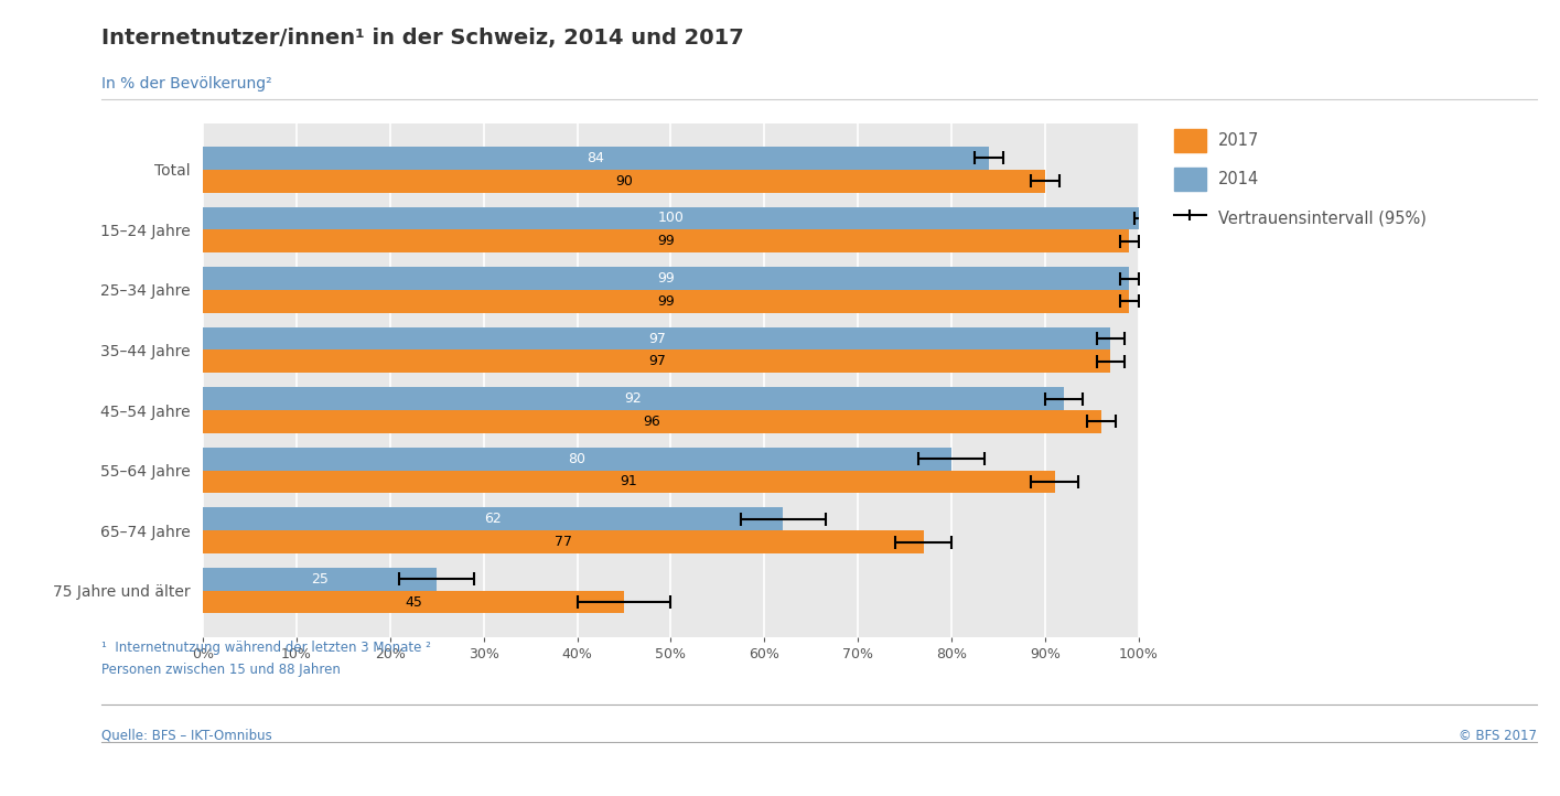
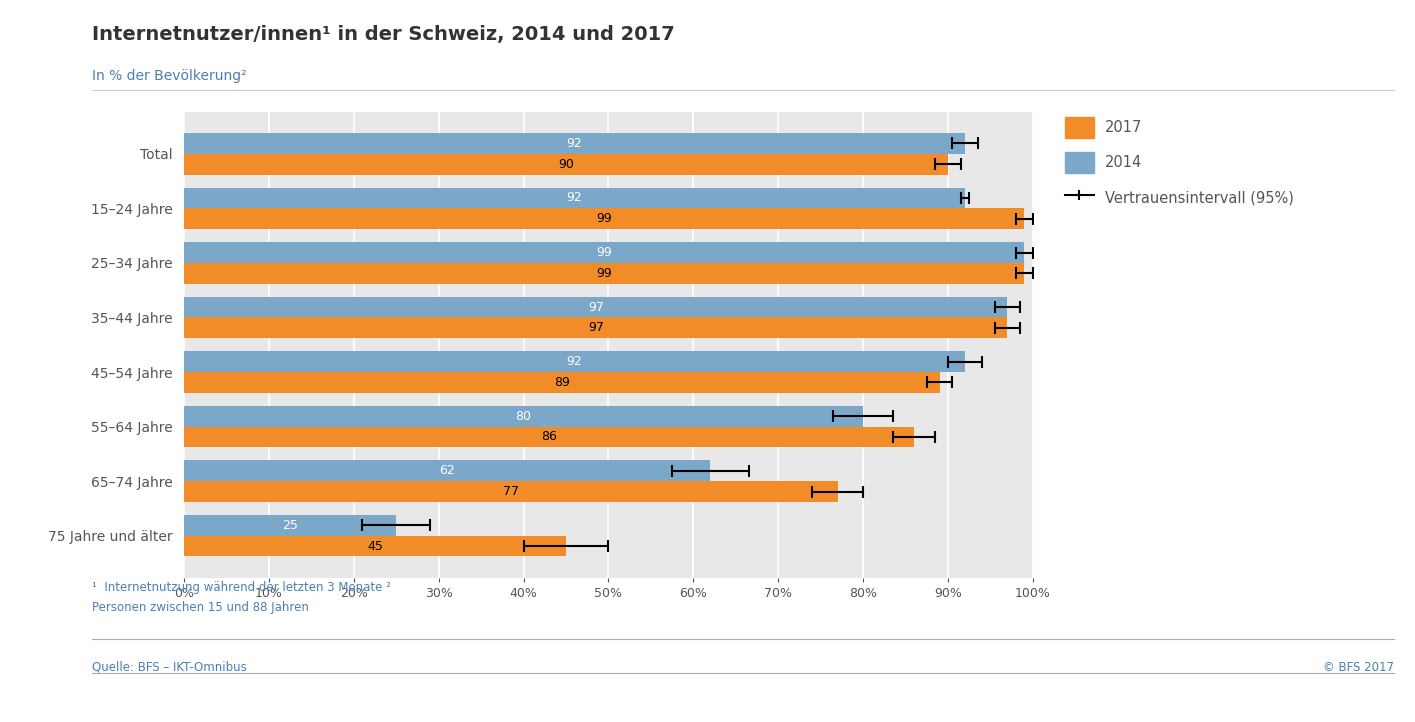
2014/Total: 84 -> 92
2014/15–24 Jahre: 100 -> 92
2017/45–54 Jahre: 96 -> 89
2017/55–64 Jahre: 91 -> 86
